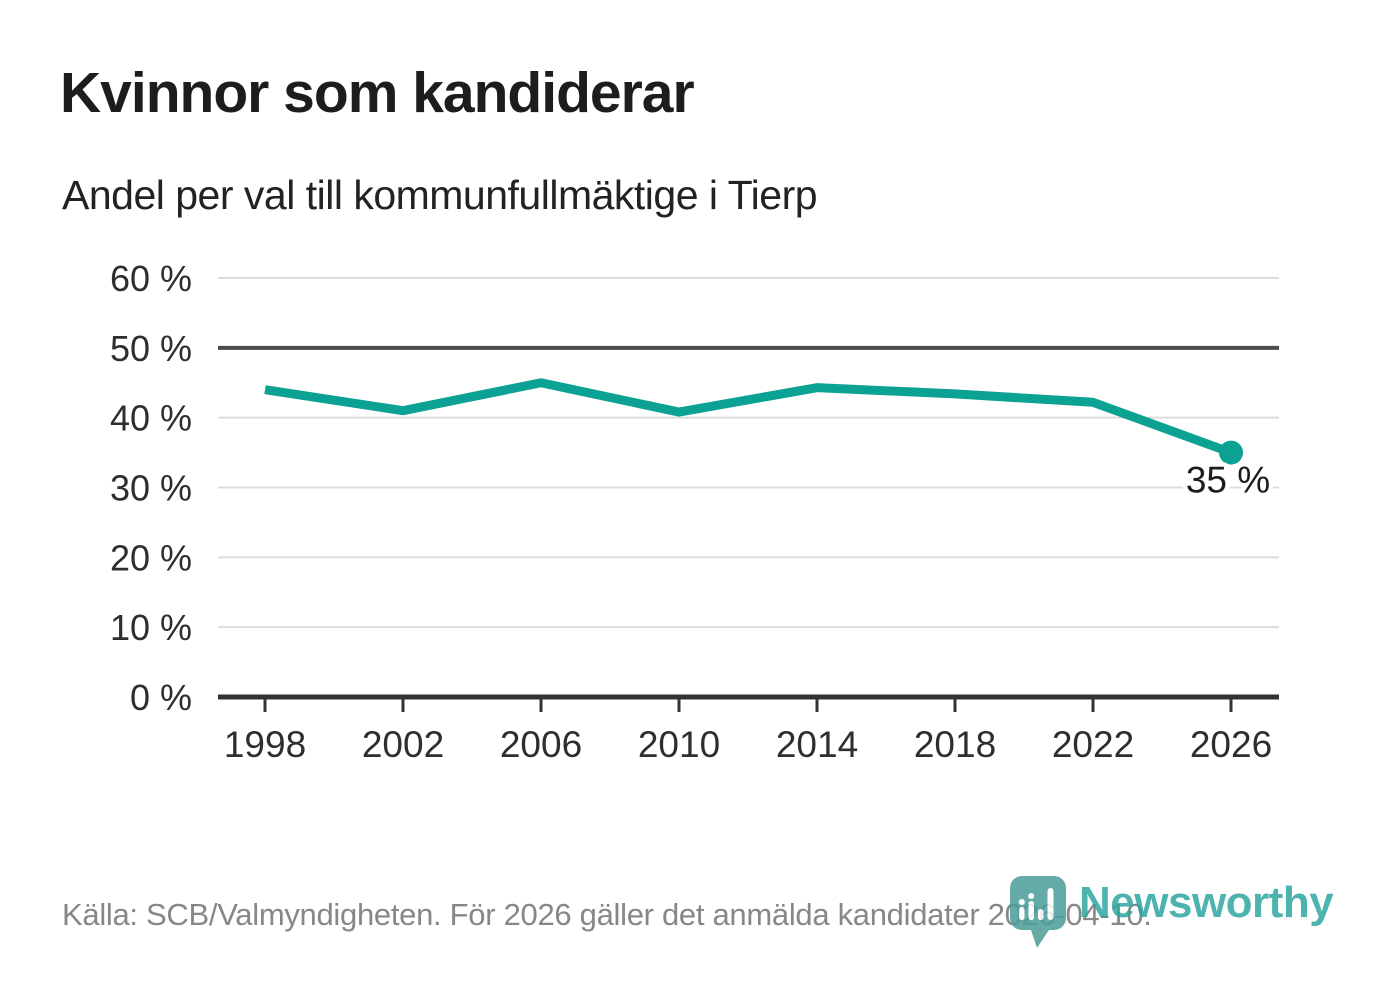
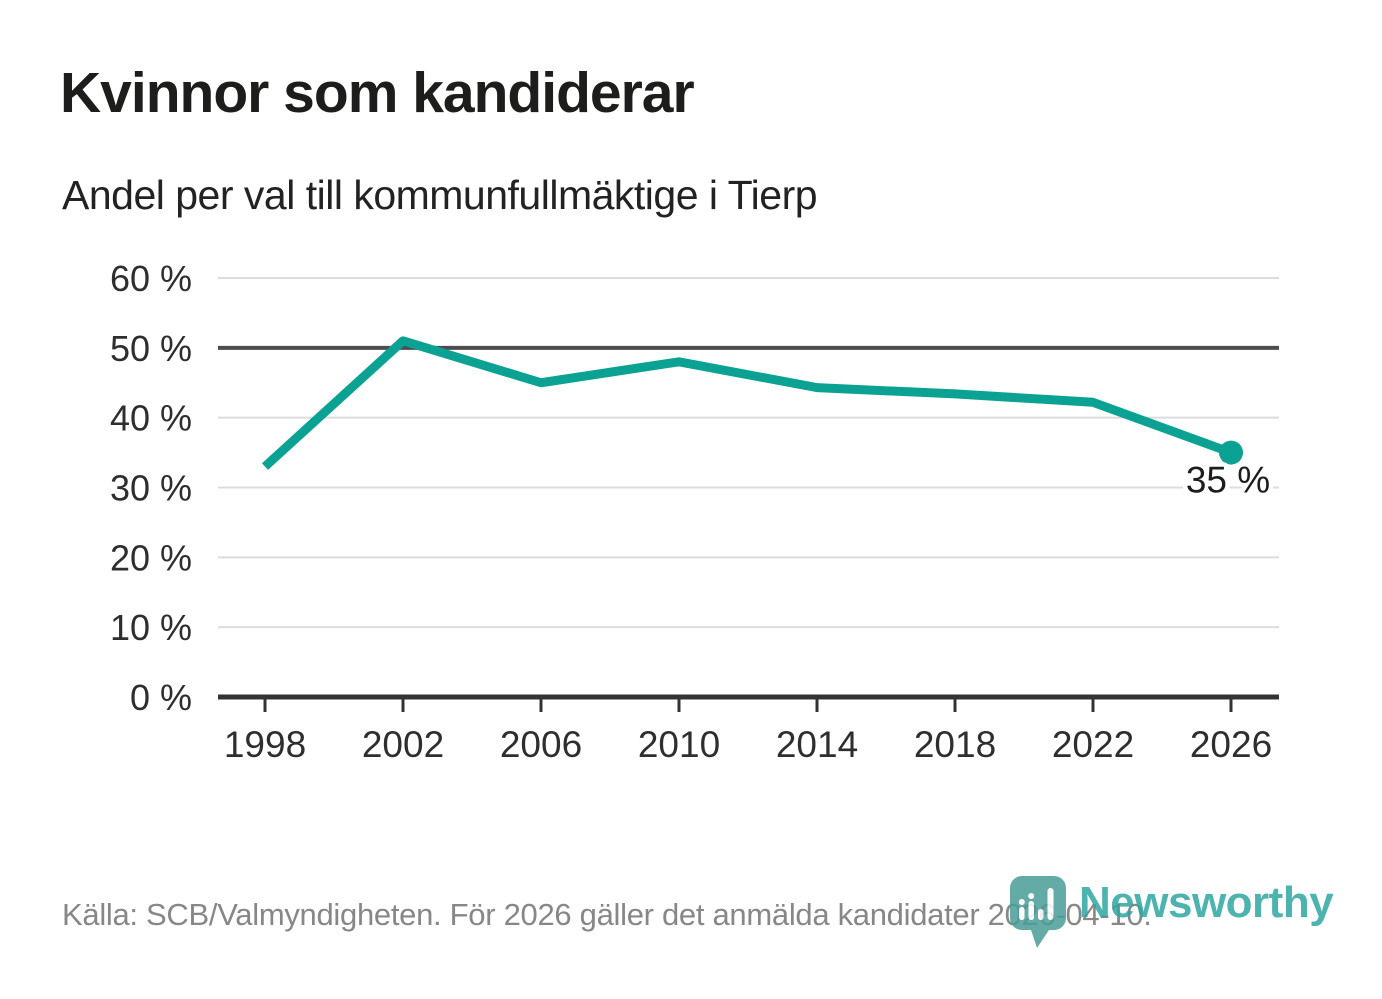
1998: 44% -> 33%
2002: 41% -> 51%
2010: 41% -> 48%
